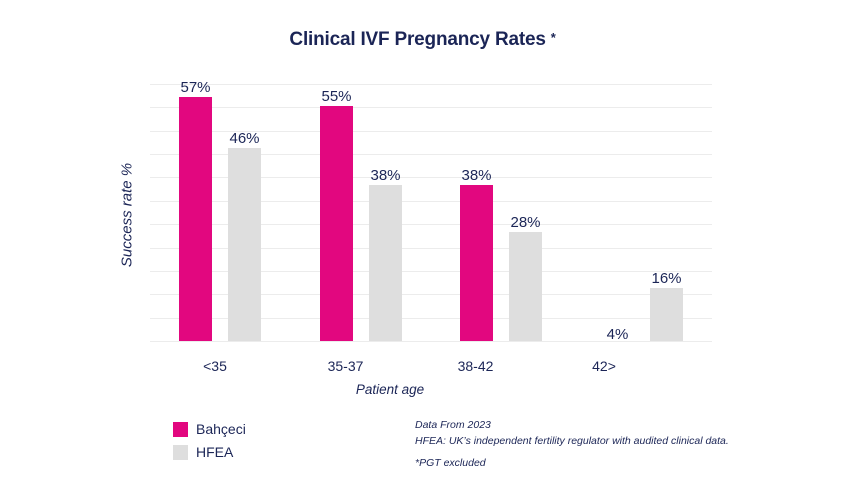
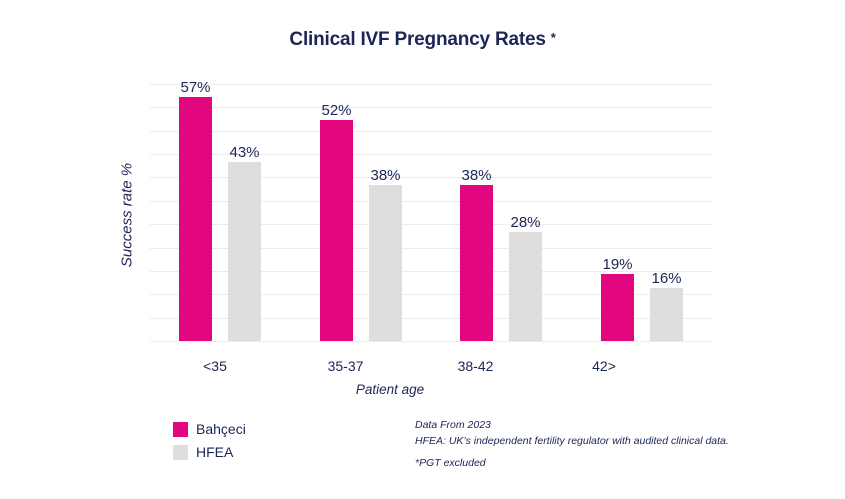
HFEA/<35: 46% -> 43%
Bahçeci/35-37: 55% -> 52%
Bahçeci/42>: 4% -> 19%
